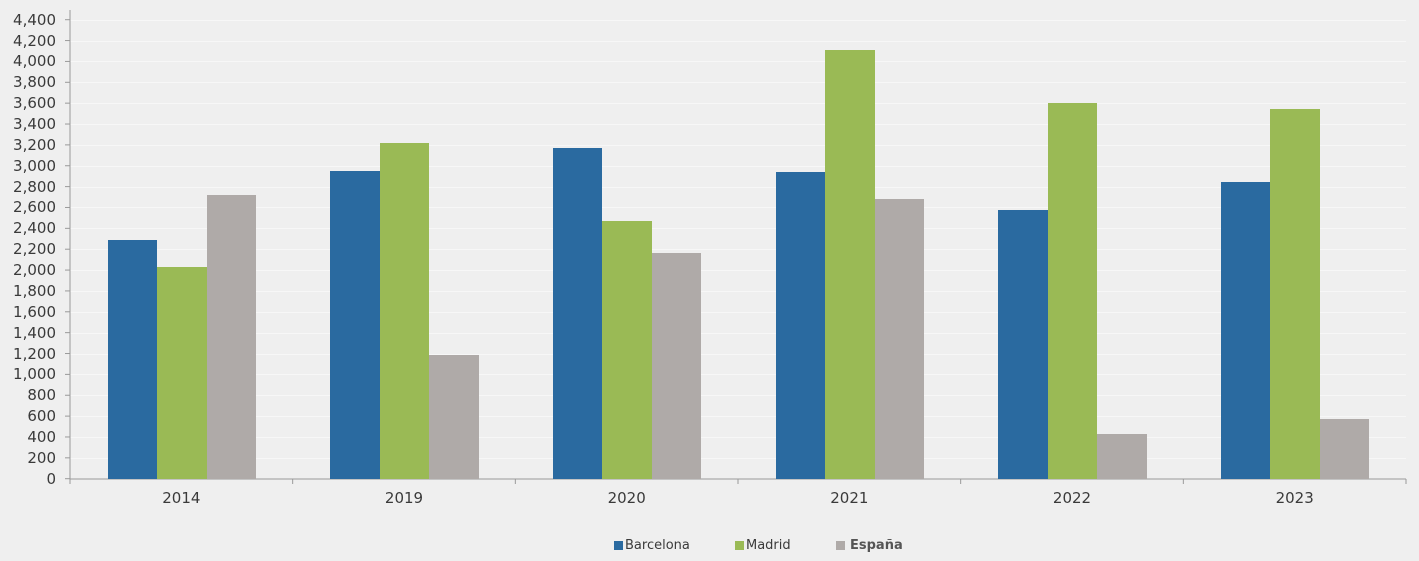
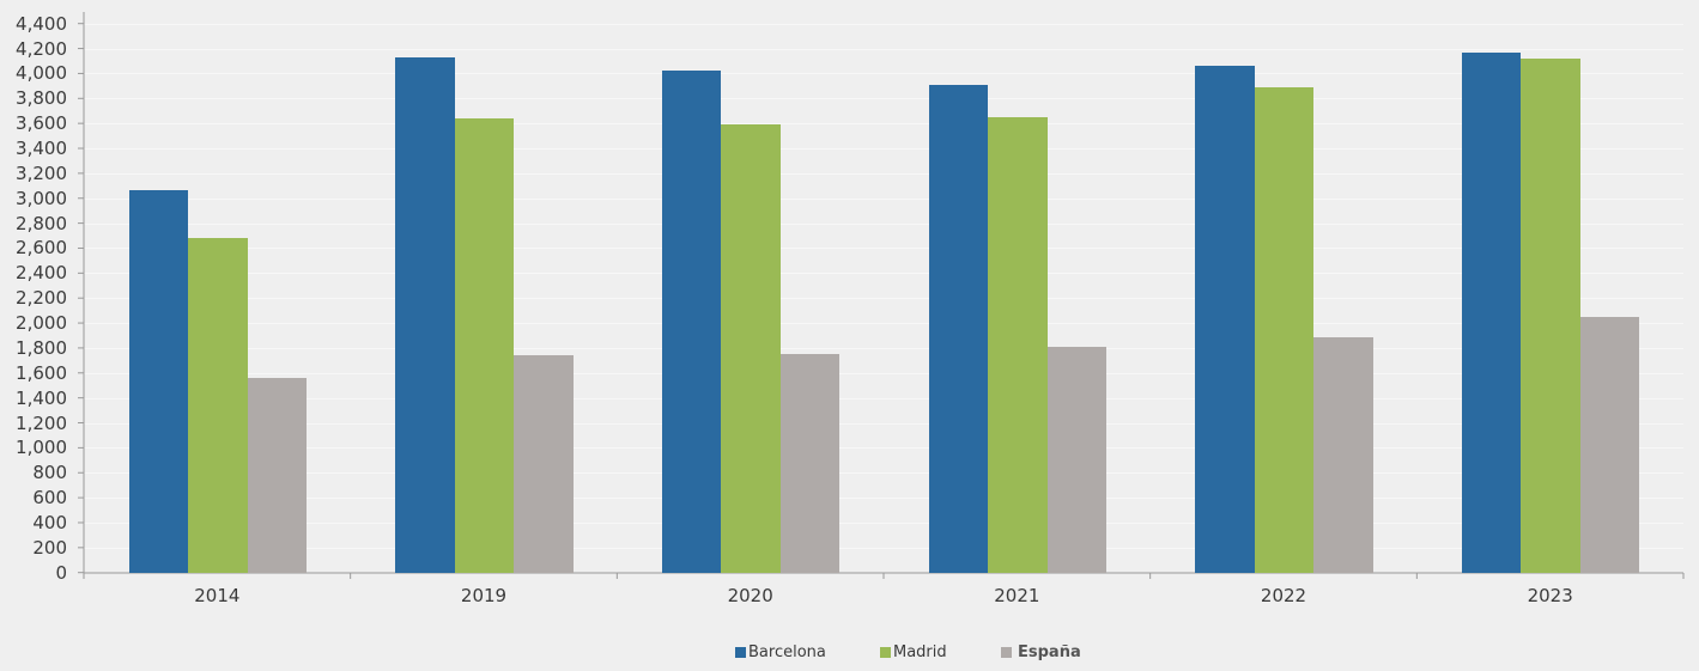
Barcelona/2014: 2290 -> 3060
Madrid/2014: 2030 -> 2680
España/2014: 2720 -> 1560
Barcelona/2019: 2950 -> 4130
Madrid/2019: 3220 -> 3640
España/2019: 1190 -> 1740
Barcelona/2020: 3170 -> 4020
Madrid/2020: 2470 -> 3600
España/2020: 2160 -> 1760
Barcelona/2021: 2940 -> 3900
Madrid/2021: 4110 -> 3650
España/2021: 2680 -> 1810
Barcelona/2022: 2580 -> 4060
Madrid/2022: 3600 -> 3880
España/2022: 430 -> 1880
Barcelona/2023: 2840 -> 4160
Madrid/2023: 3540 -> 4120
España/2023: 570 -> 2040
